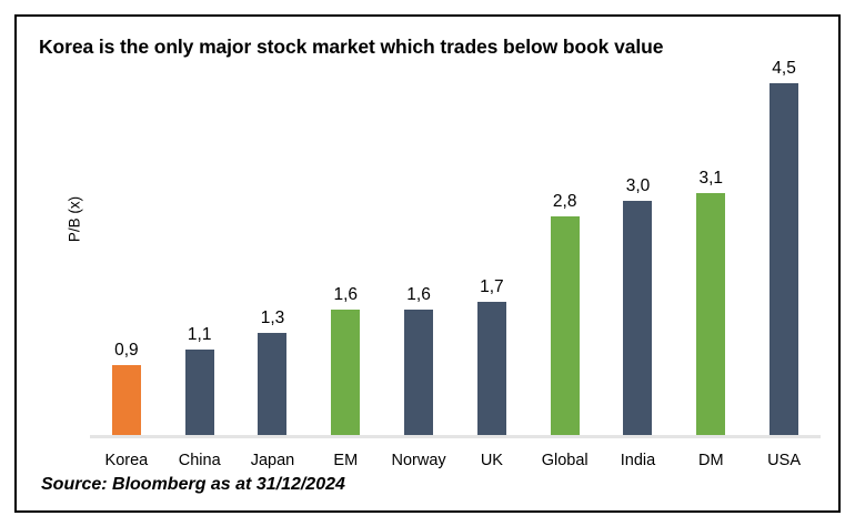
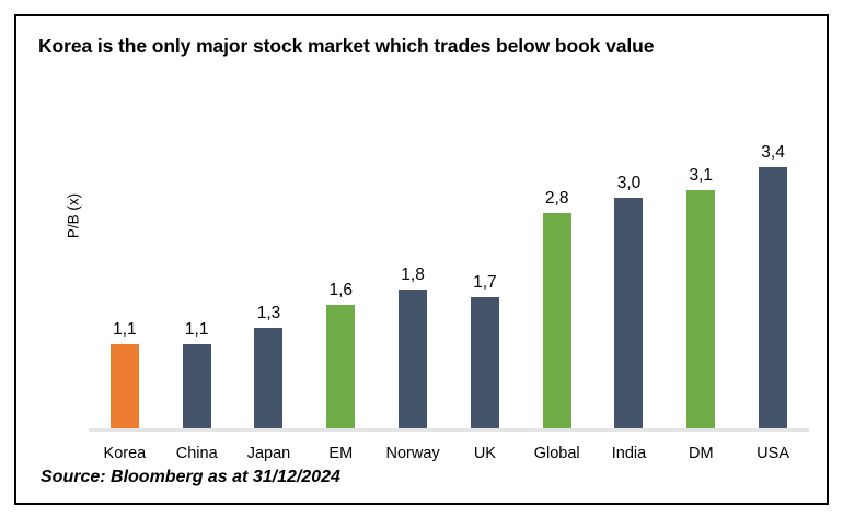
Korea: 0,9 -> 1,1
Norway: 1,6 -> 1,8
USA: 4,5 -> 3,4
